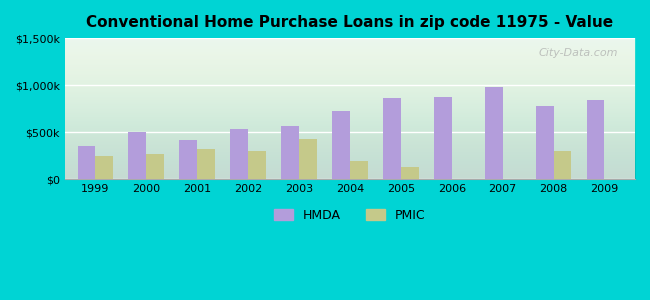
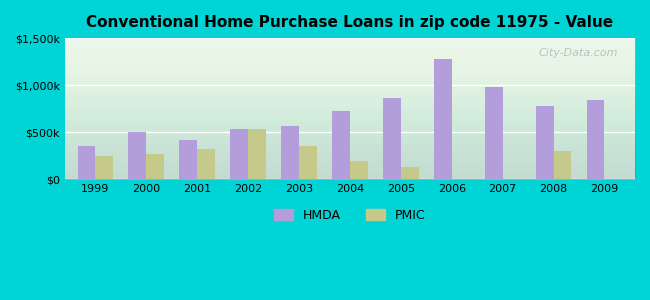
PMIC/2002: $300k -> $540k
PMIC/2003: $430k -> $360k
HMDA/2006: $880k -> $1,280k
